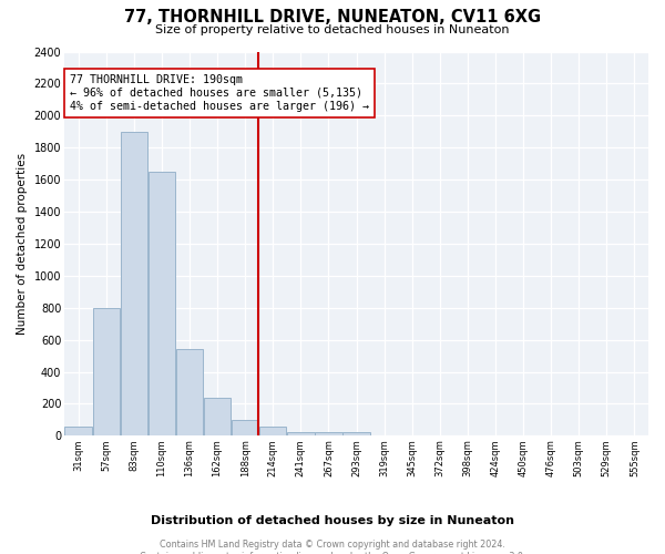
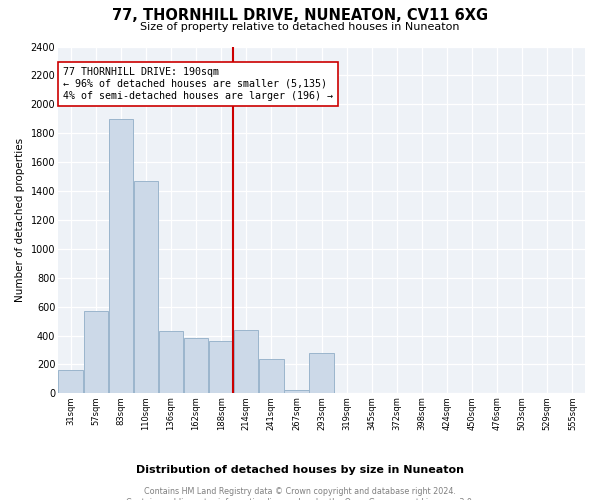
31sqm: 60 -> 160
57sqm: 800 -> 570
110sqm: 1650 -> 1470
136sqm: 540 -> 430
162sqm: 240 -> 380
188sqm: 100 -> 360
214sqm: 60 -> 440
241sqm: 20 -> 240
293sqm: 20 -> 280
